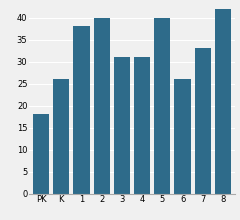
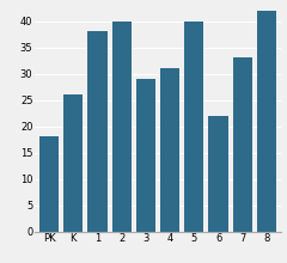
3: 31 -> 29
6: 26 -> 22
